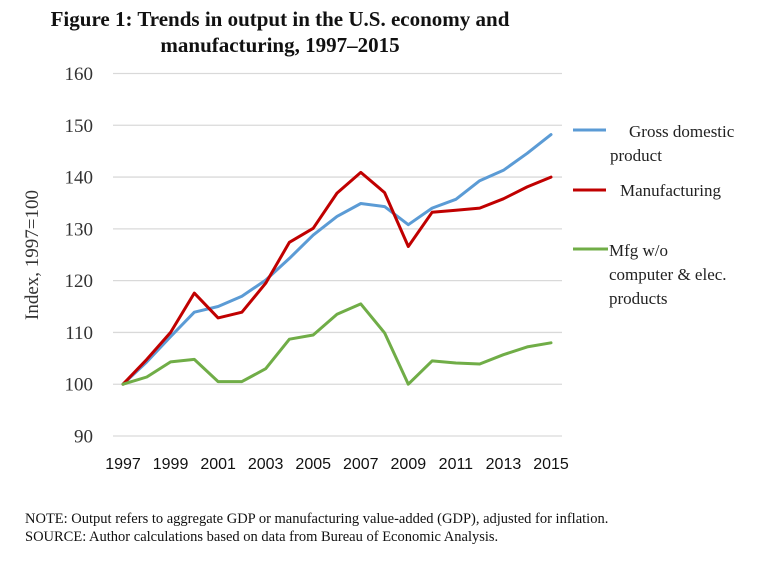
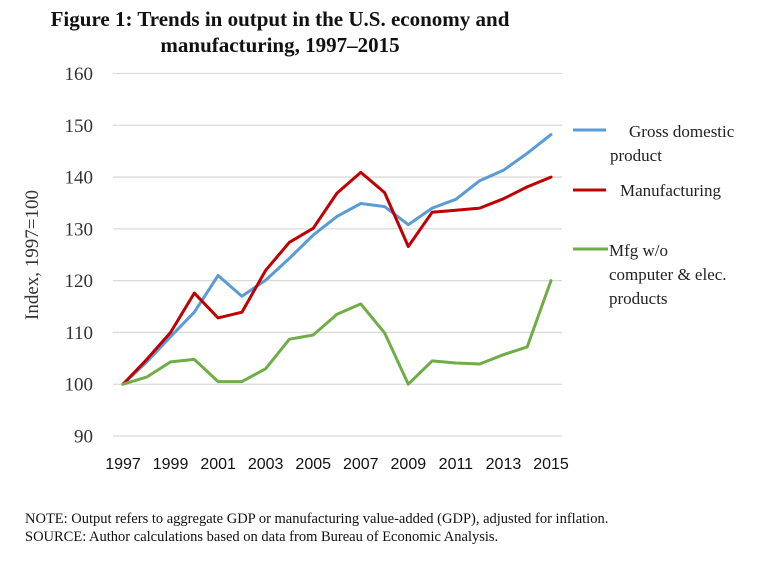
Gross domestic product/2001: 115 -> 121
Manufacturing/2003: 120 -> 122
Mfg w/o computer & elec. products/2015: 108 -> 120
